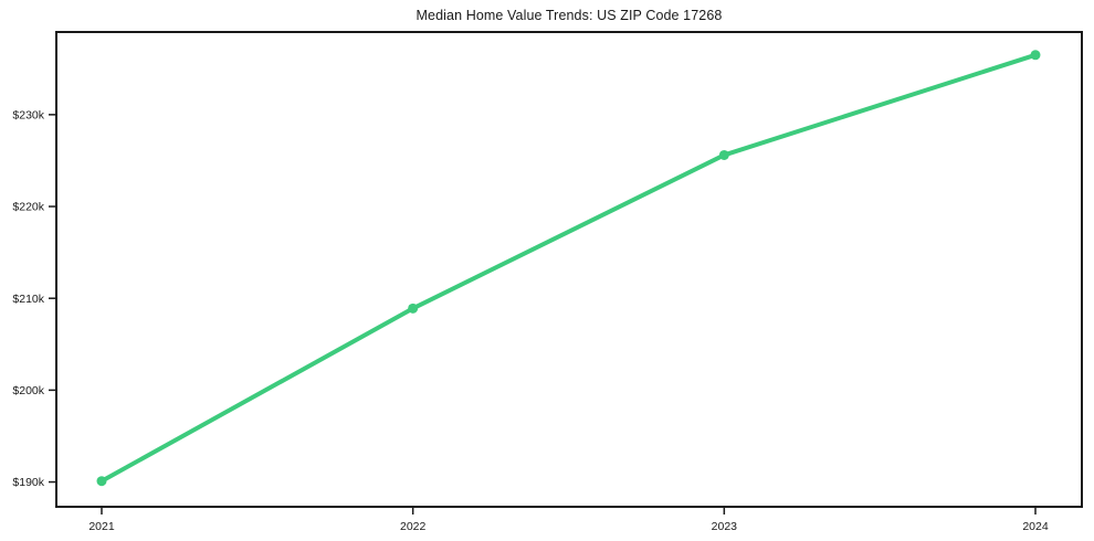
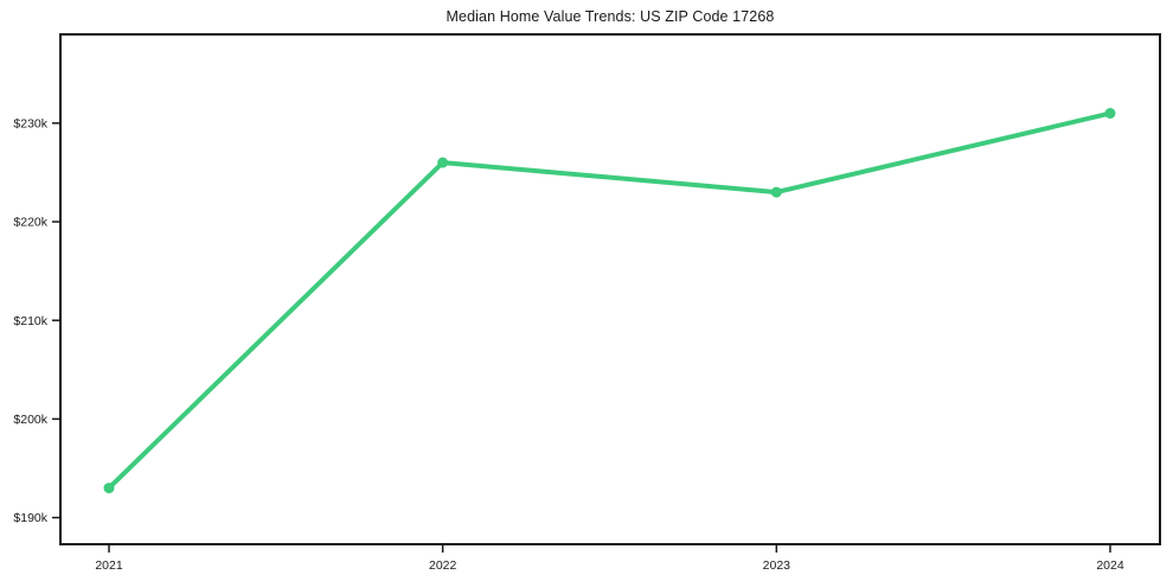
2021: $190k -> $193k
2022: $209k -> $226k
2023: $226k -> $223k
2024: $236k -> $231k
